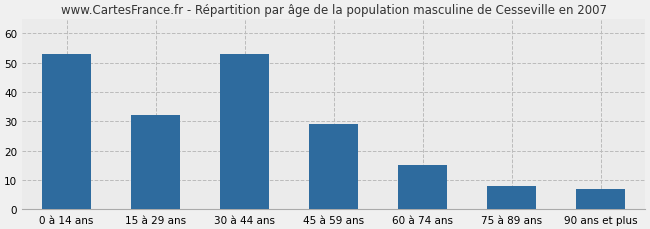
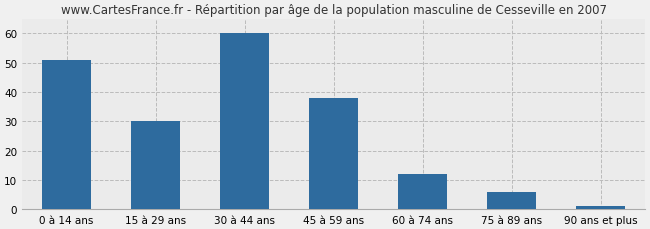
0 à 14 ans: 53 -> 51
15 à 29 ans: 32 -> 30
30 à 44 ans: 53 -> 60
45 à 59 ans: 29 -> 38
60 à 74 ans: 15 -> 12
75 à 89 ans: 8 -> 6
90 ans et plus: 7 -> 1
